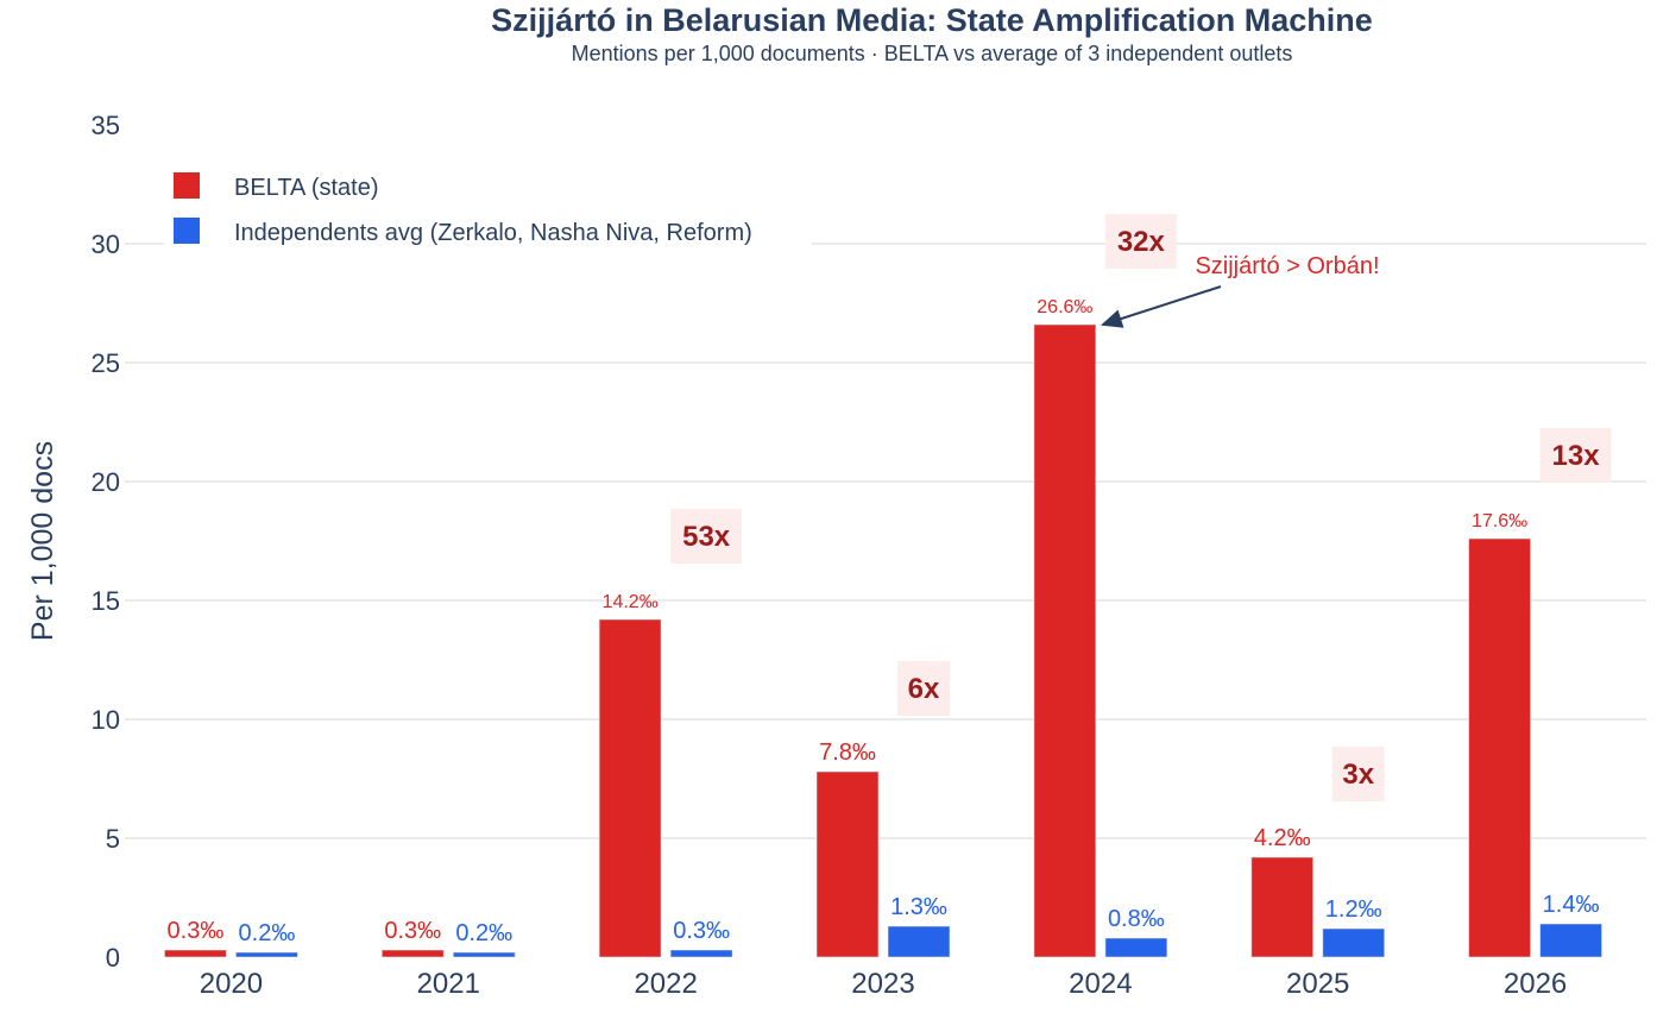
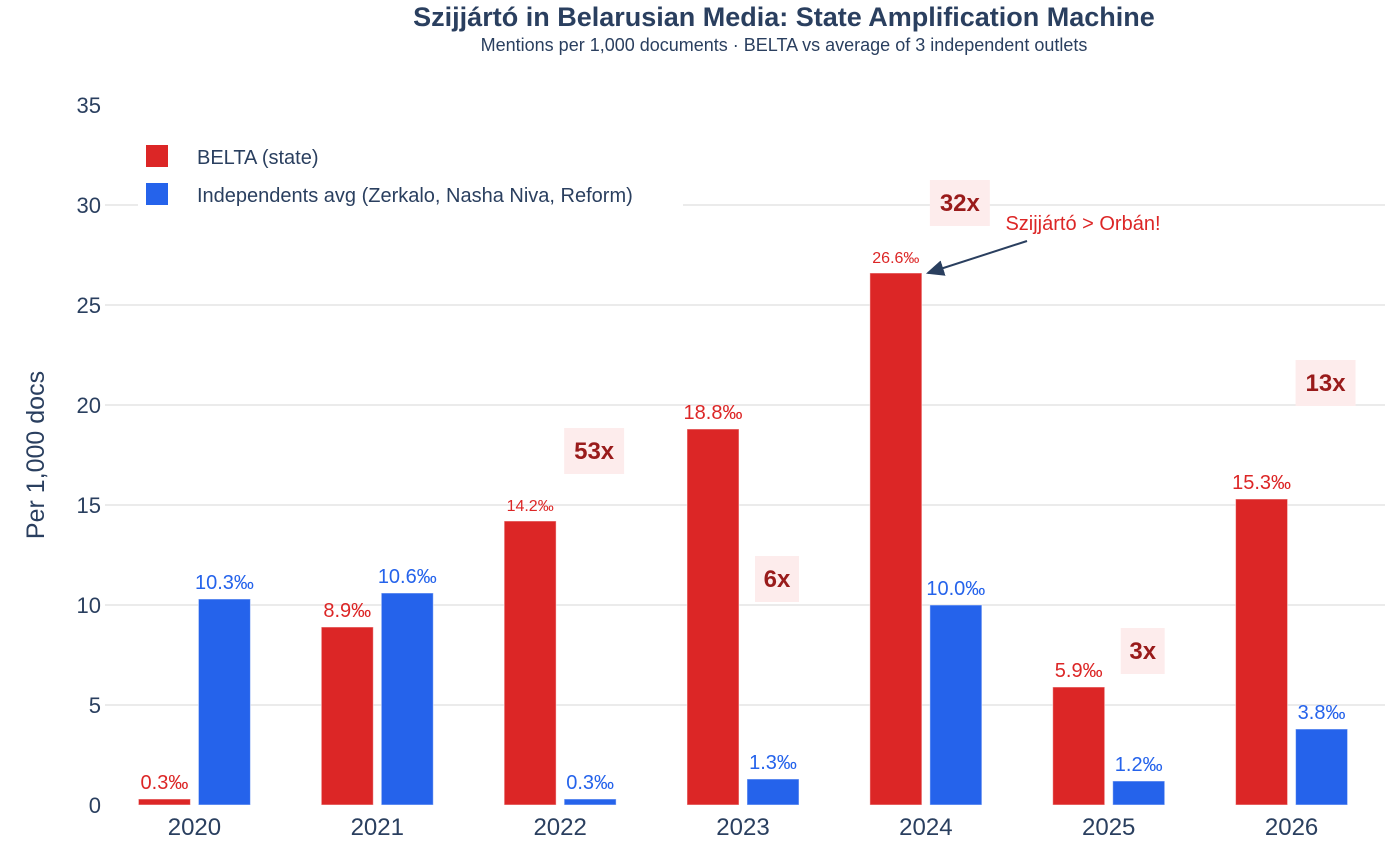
Independents avg (Zerkalo, Nasha Niva, Reform)/2020: 0.2 -> 10.3
BELTA (state)/2021: 0.3 -> 8.9
Independents avg (Zerkalo, Nasha Niva, Reform)/2021: 0.2 -> 10.6
BELTA (state)/2023: 7.8 -> 18.8
Independents avg (Zerkalo, Nasha Niva, Reform)/2024: 0.8 -> 10.0
BELTA (state)/2025: 4.2 -> 5.9
BELTA (state)/2026: 17.6 -> 15.3
Independents avg (Zerkalo, Nasha Niva, Reform)/2026: 1.4 -> 3.8
